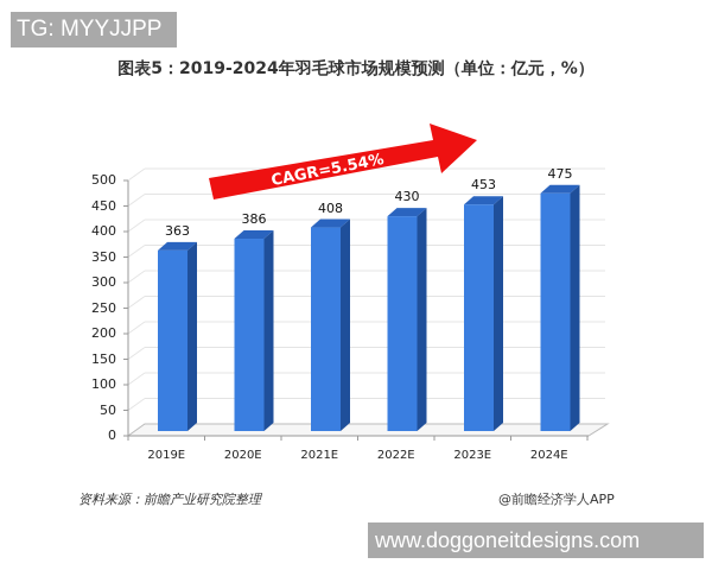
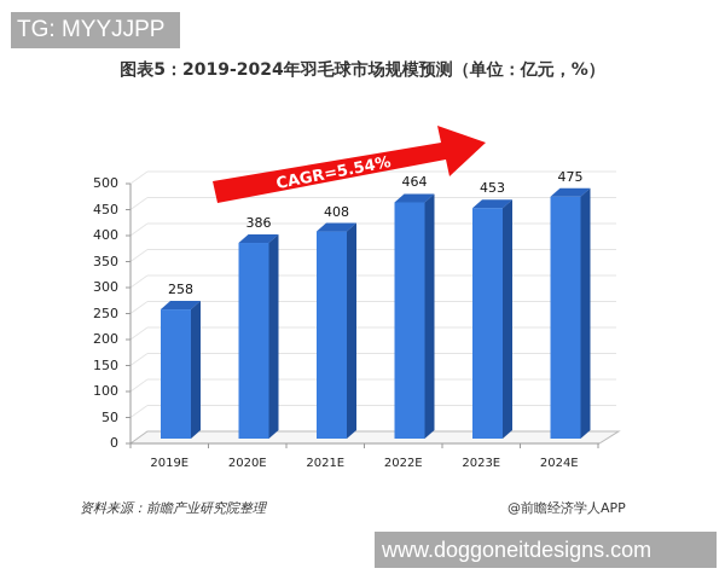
2019E: 363 -> 258
2022E: 430 -> 464
